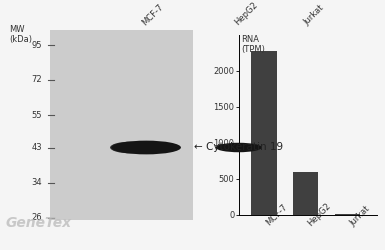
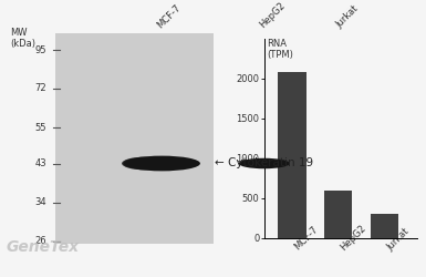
MCF-7: 2280 -> 2080
Jurkat: 10 -> 300
